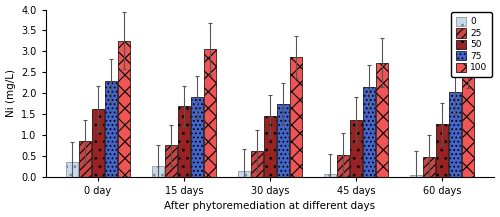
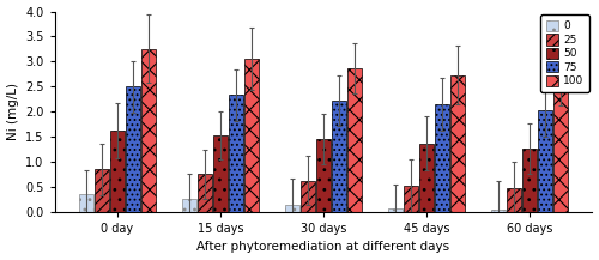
75/0 day: 2.30 -> 2.50
50/15 days: 1.70 -> 1.52
75/15 days: 1.90 -> 2.33
75/30 days: 1.75 -> 2.22
